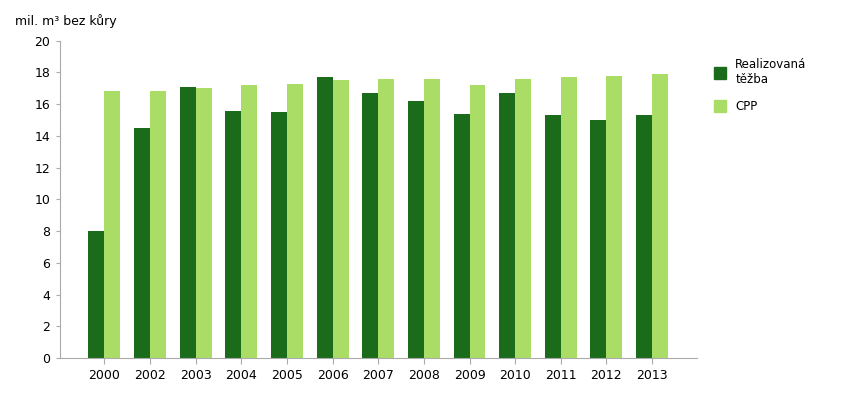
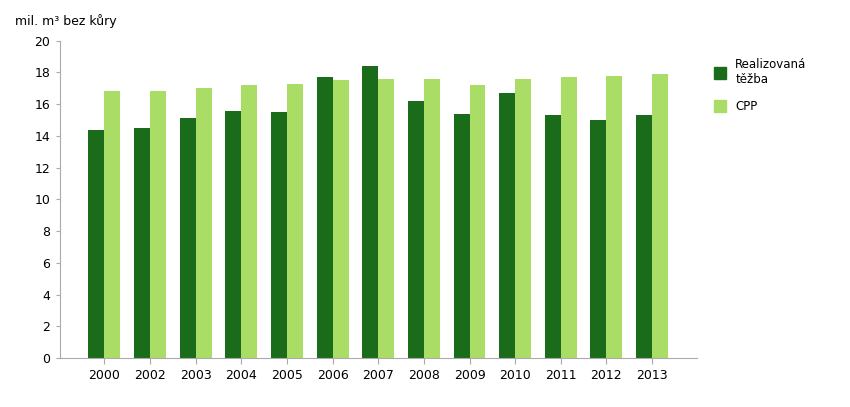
Realizovaná těžba/2000: 8.0 -> 14.4
Realizovaná těžba/2003: 17.1 -> 15.1
Realizovaná těžba/2007: 16.7 -> 18.4
